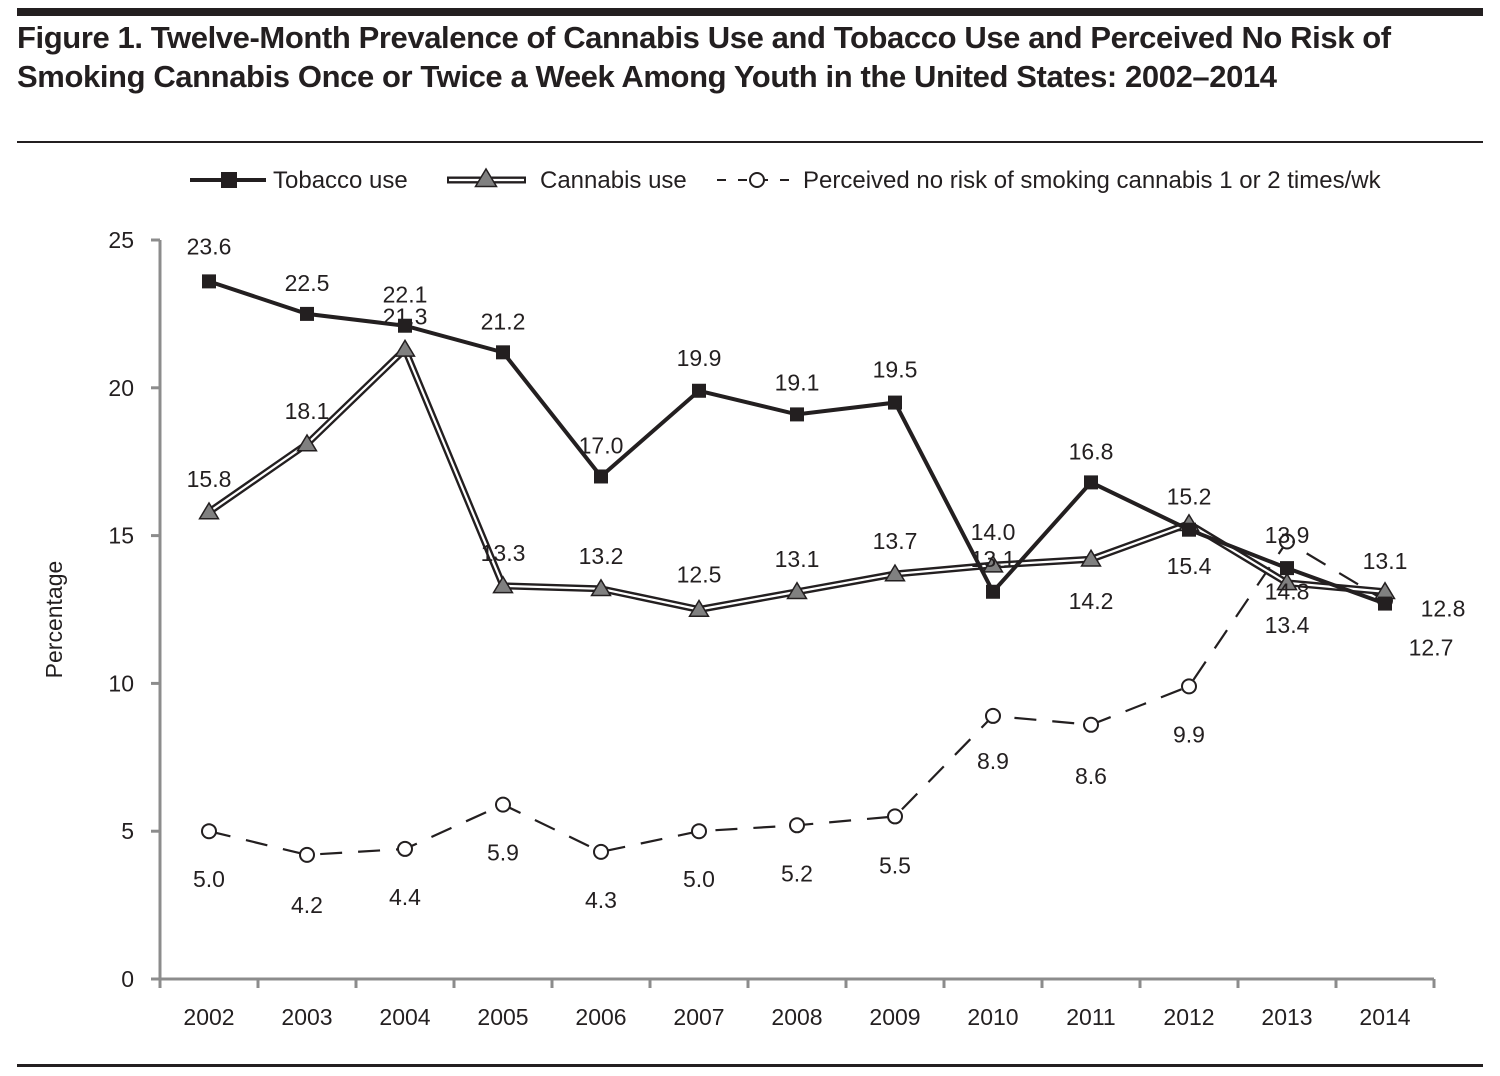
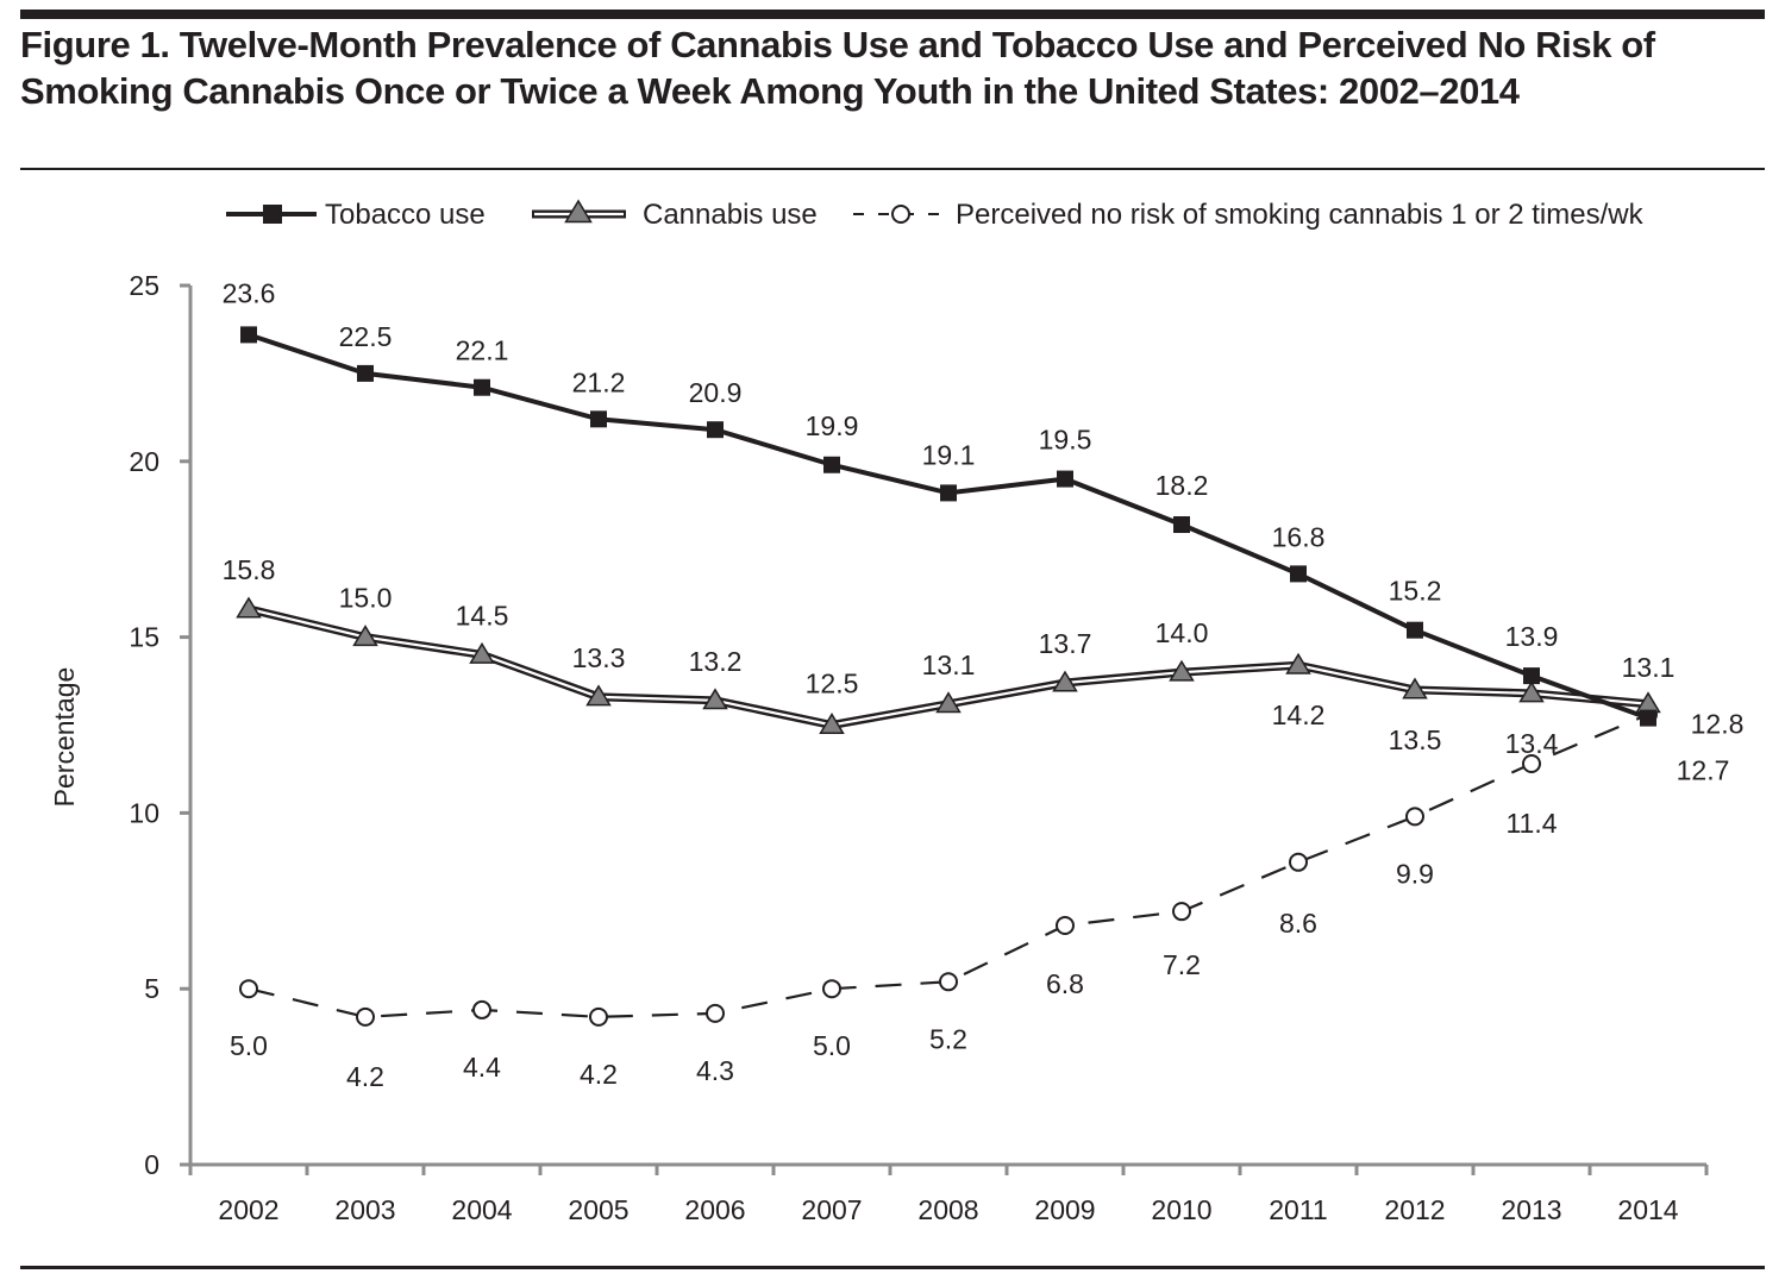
Cannabis use/2003: 18.1 -> 15.0
Cannabis use/2004: 21.3 -> 14.5
Perceived no risk of smoking cannabis 1 or 2 times/wk/2005: 5.9 -> 4.2
Tobacco use/2006: 17.0 -> 20.9
Perceived no risk of smoking cannabis 1 or 2 times/wk/2009: 5.5 -> 6.8
Tobacco use/2010: 13.1 -> 18.2
Perceived no risk of smoking cannabis 1 or 2 times/wk/2010: 8.9 -> 7.2
Cannabis use/2012: 15.4 -> 13.5
Perceived no risk of smoking cannabis 1 or 2 times/wk/2013: 14.8 -> 11.4
